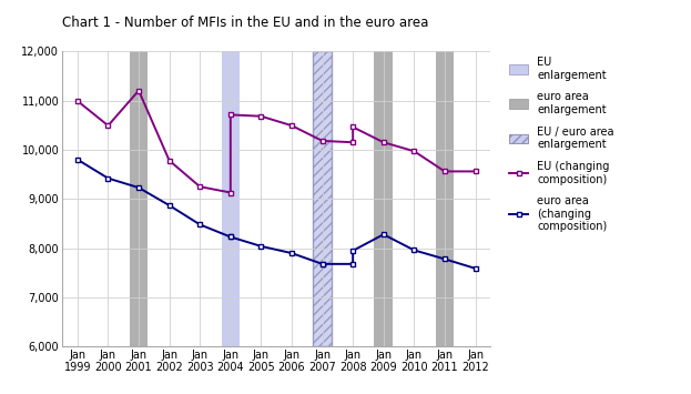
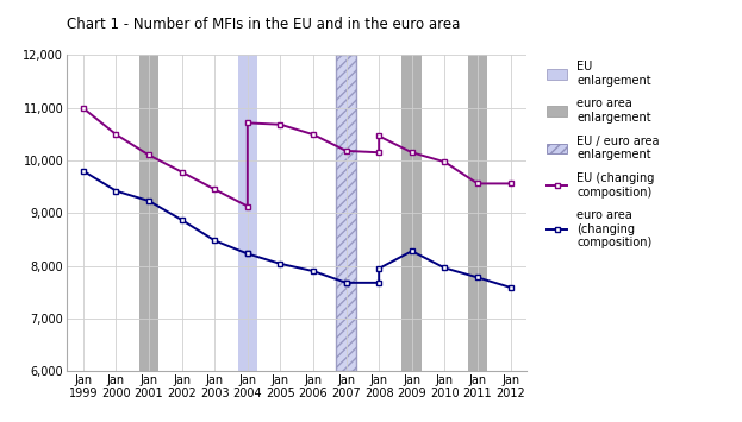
EU (changing composition)/Jan 2001: 11,200 -> 10,100
EU (changing composition)/Jan 2003: 9,250 -> 9,450
